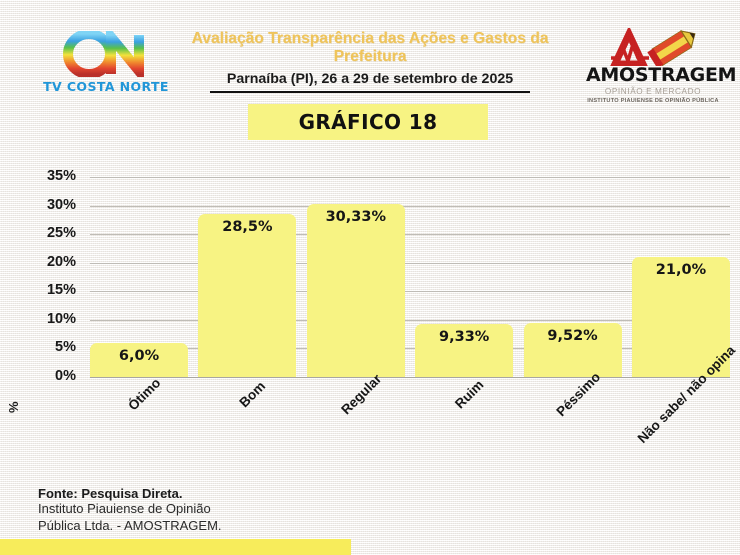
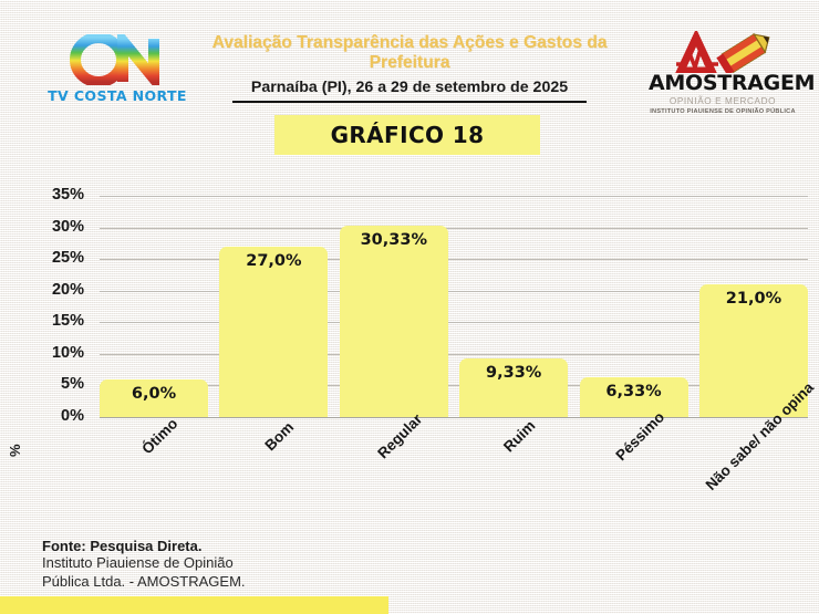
Bom: 28,5% -> 27,0%
Péssimo: 9,52% -> 6,33%
